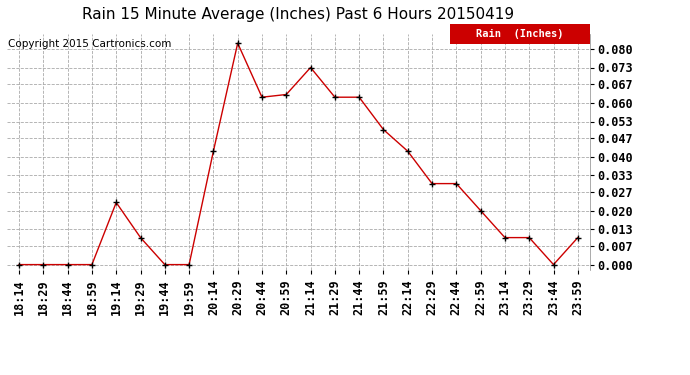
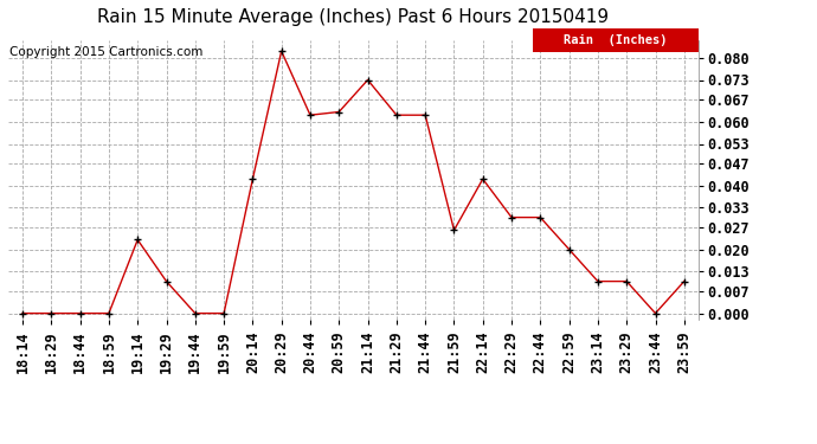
21:59: 0.050 -> 0.026
